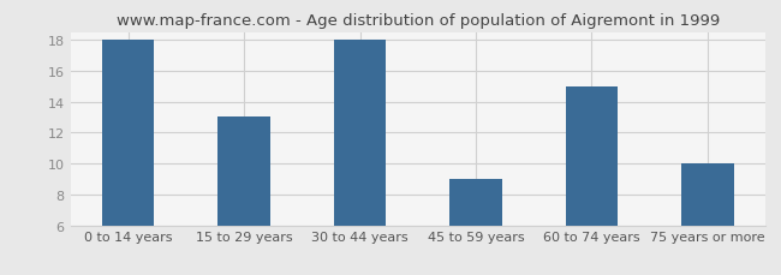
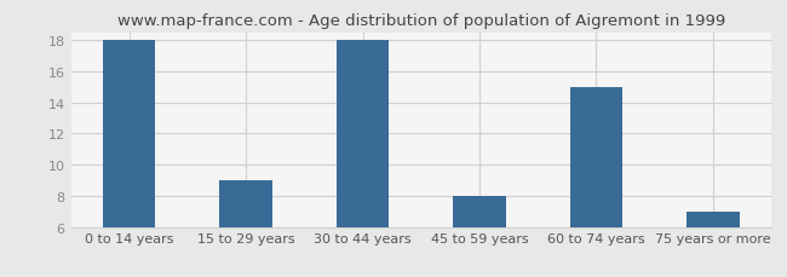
15 to 29 years: 13 -> 9
45 to 59 years: 9 -> 8
75 years or more: 10 -> 7
